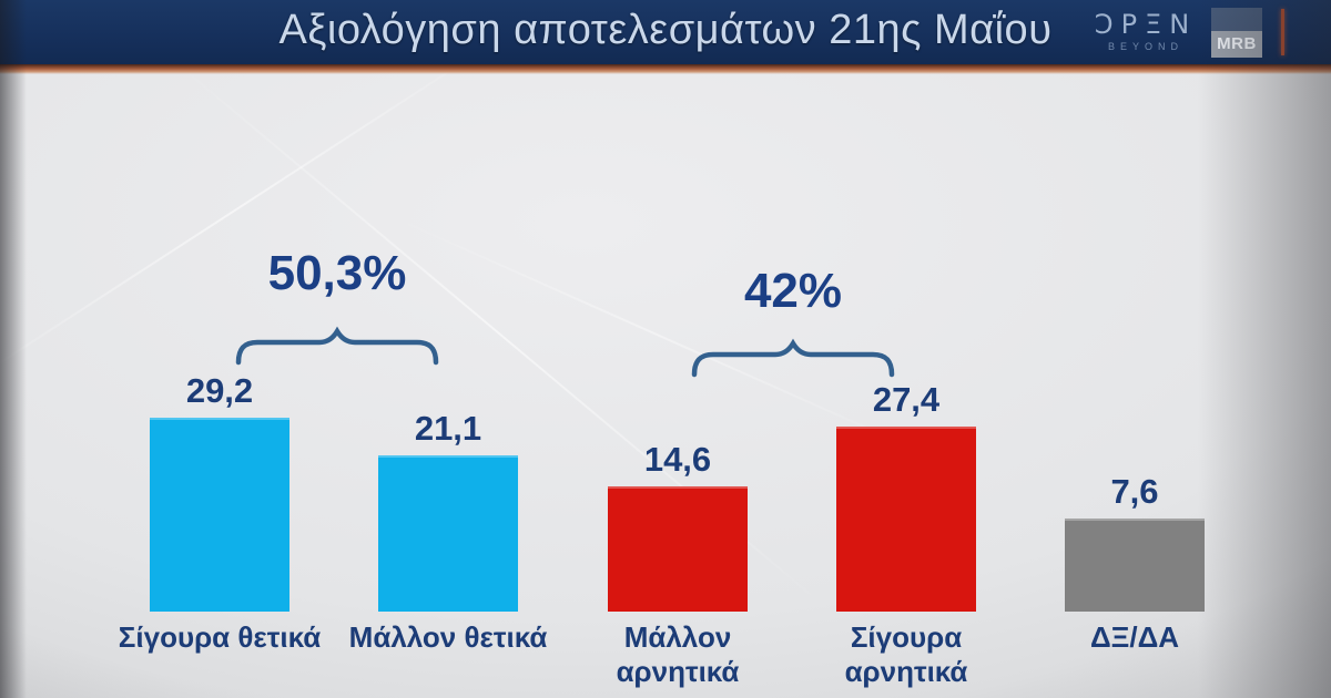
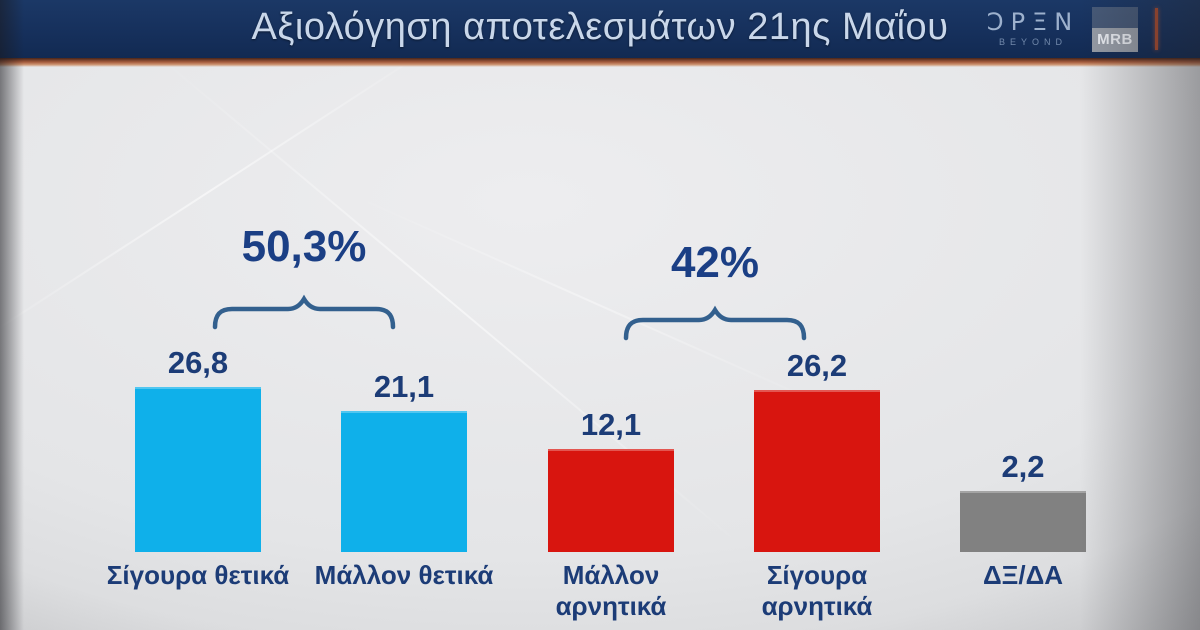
Σίγουρα θετικά: 29,2 -> 26,8
Μάλλον αρνητικά: 14,6 -> 12,1
Σίγουρα αρνητικά: 27,4 -> 26,2
ΔΞ/ΔΑ: 7,6 -> 2,2
